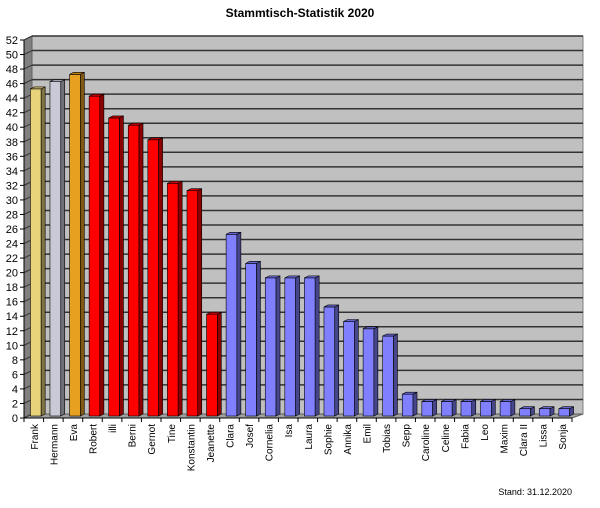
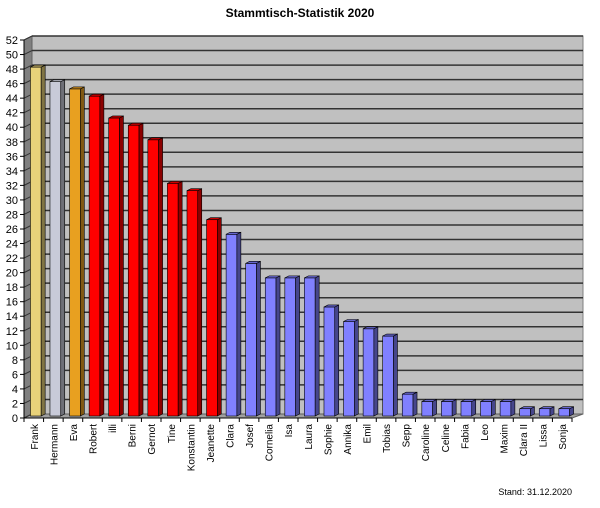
Frank: 45 -> 48
Eva: 47 -> 45
Jeanette: 14 -> 27
